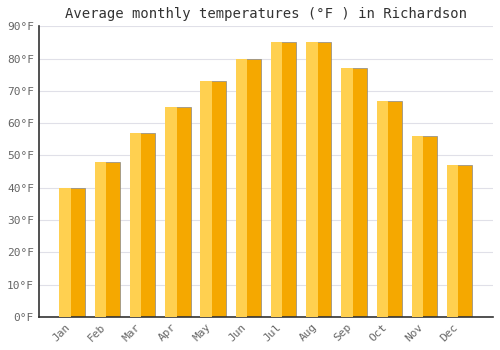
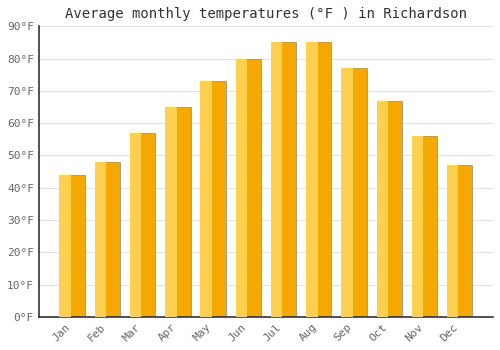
Jan: 40°F -> 44°F
